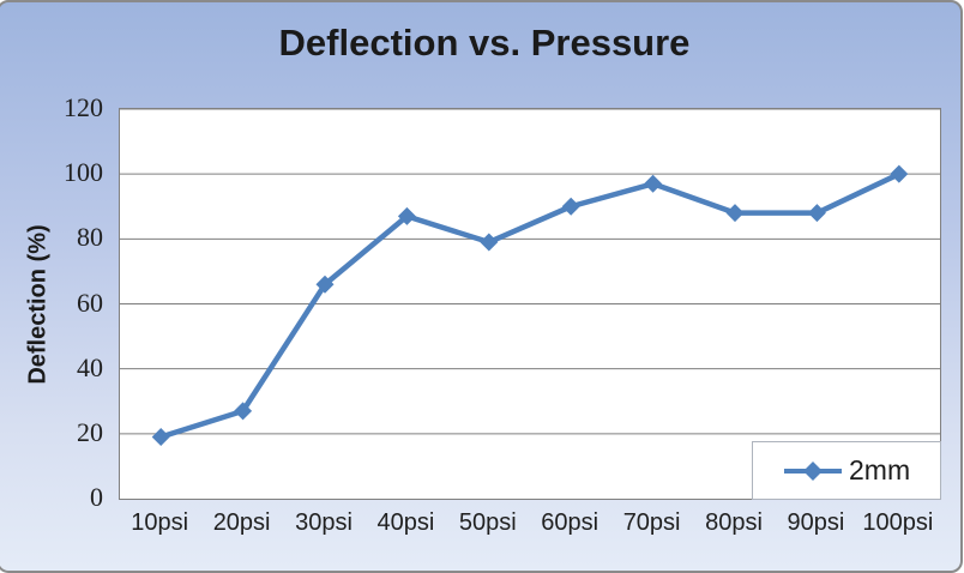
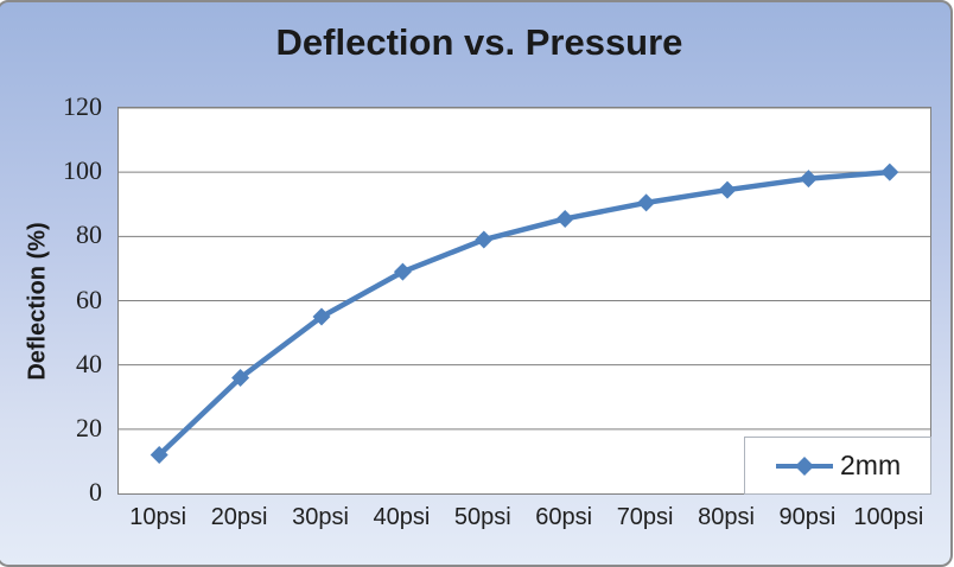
10psi: 19 -> 12
20psi: 27 -> 36
30psi: 66 -> 55
40psi: 87 -> 69
60psi: 90 -> 86
70psi: 97 -> 90
80psi: 88 -> 94
90psi: 88 -> 98
